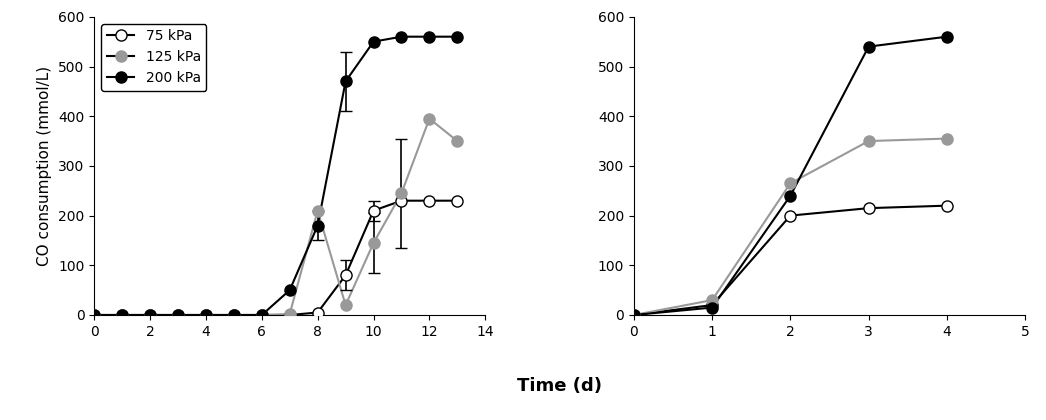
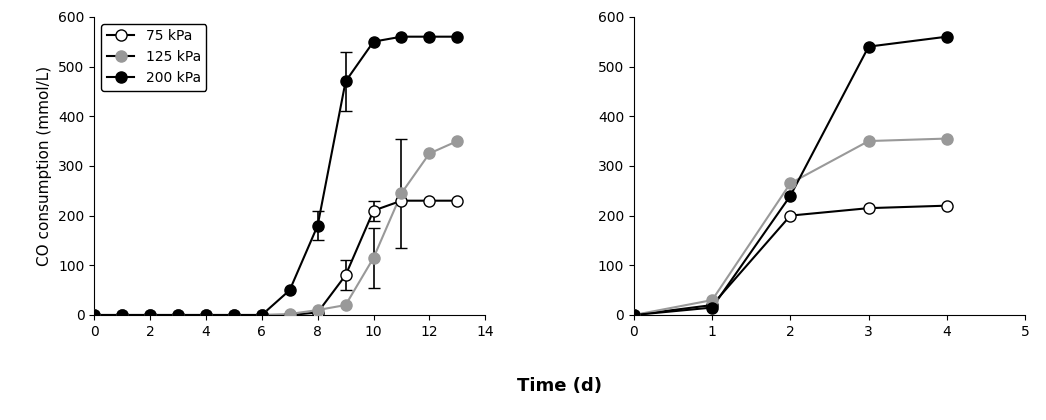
125 kPa/8: 210 -> 10
125 kPa/10: 145 -> 115
125 kPa/12: 395 -> 325
